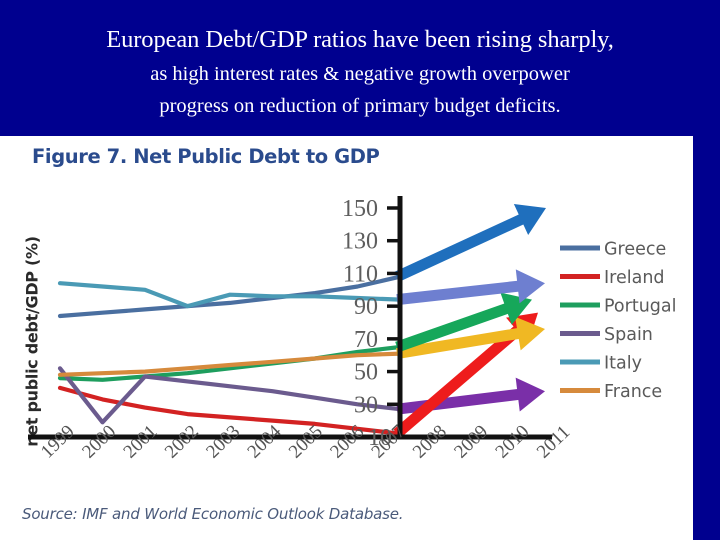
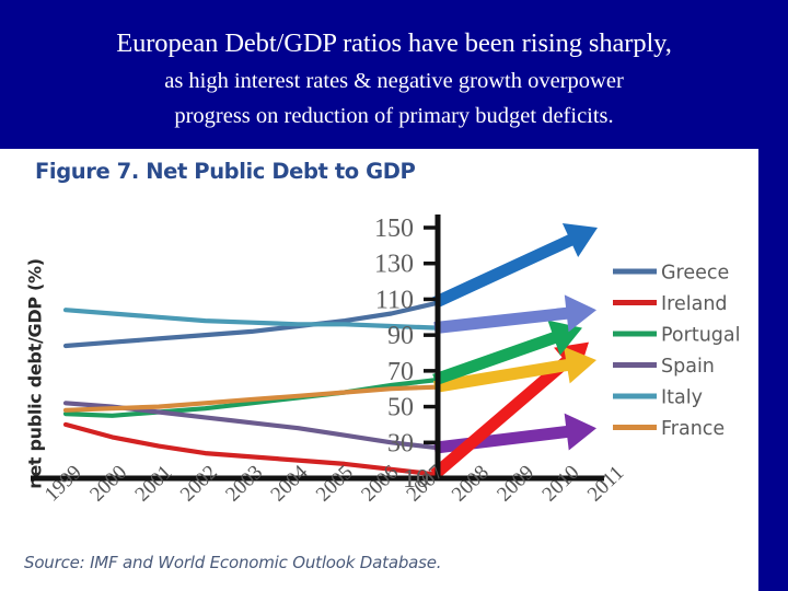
Spain/2000: 19 -> 50
Italy/2002: 90 -> 98
